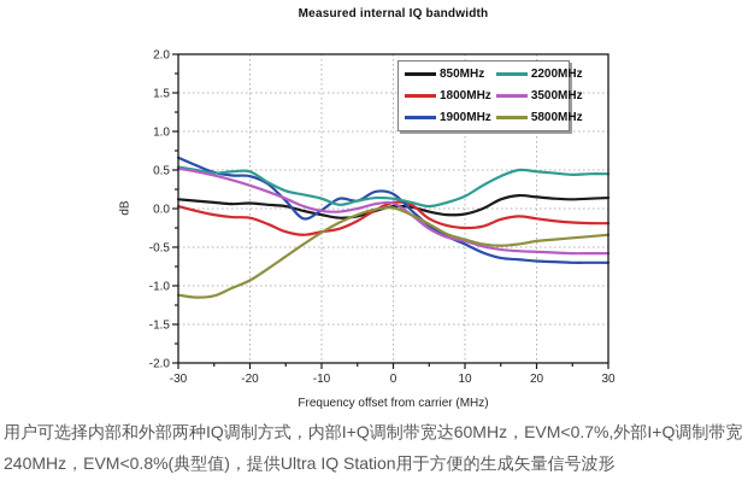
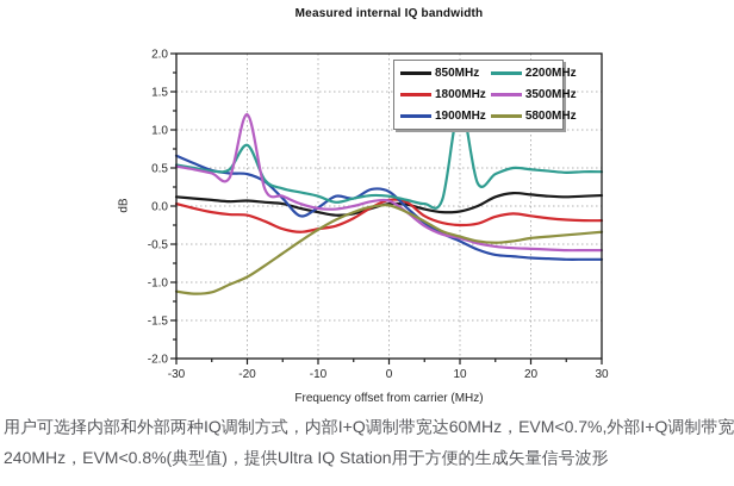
2200MHz/-20: 0.5 -> 0.8
3500MHz/-20: 0.3 -> 1.2
2200MHz/10: 0.2 -> 1.3
